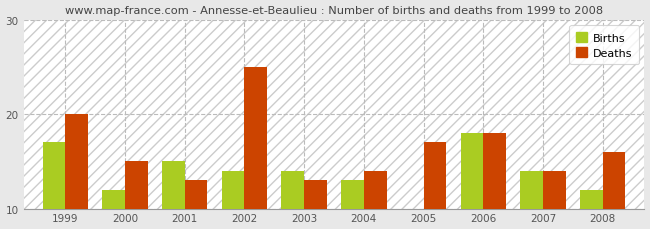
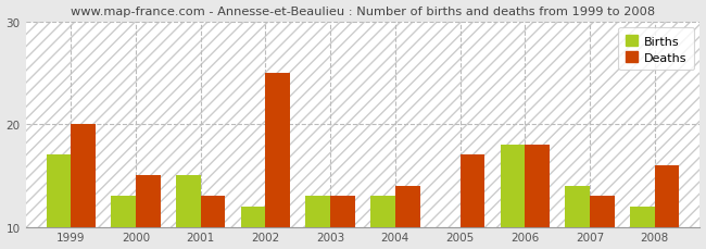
Births/2000: 12 -> 13
Births/2002: 14 -> 12
Births/2003: 14 -> 13
Deaths/2007: 14 -> 13
